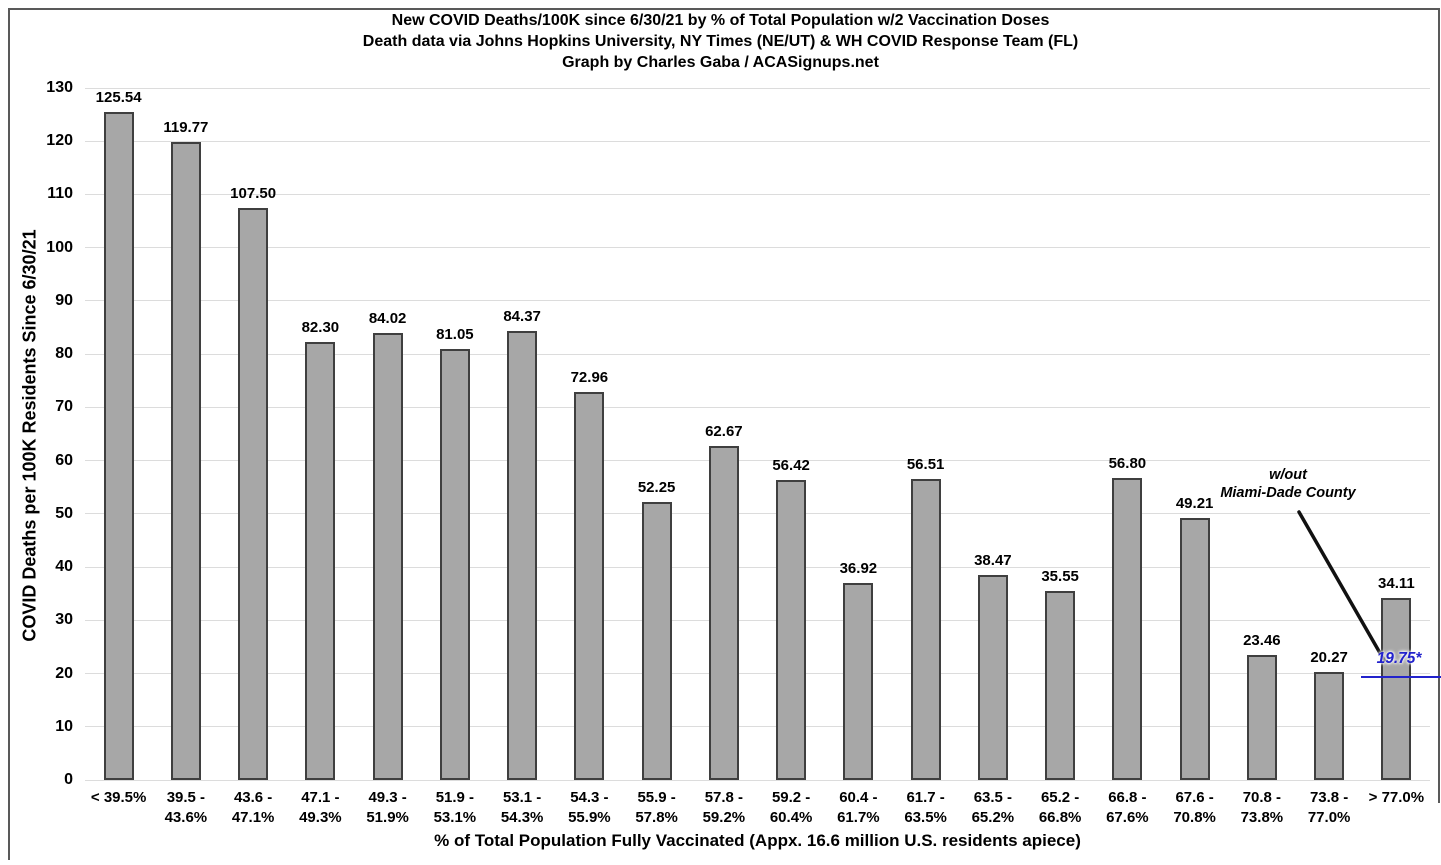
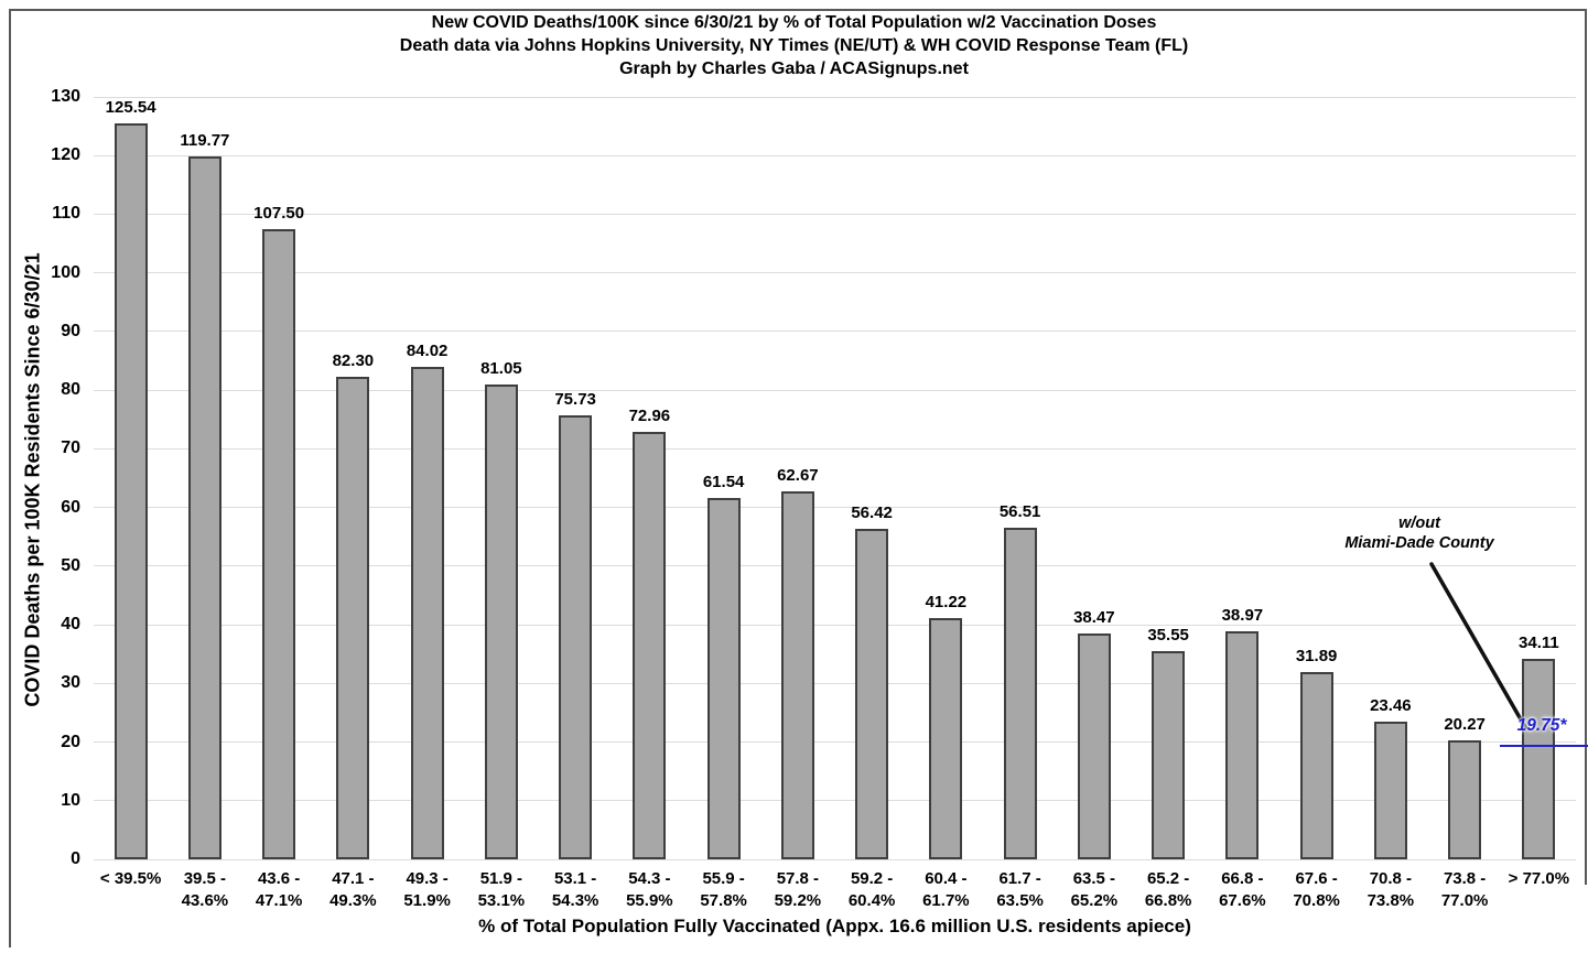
53.1 - 54.3%: 84.37 -> 75.73
55.9 - 57.8%: 52.25 -> 61.54
60.4 - 61.7%: 36.92 -> 41.22
66.8 - 67.6%: 56.80 -> 38.97
67.6 - 70.8%: 49.21 -> 31.89
